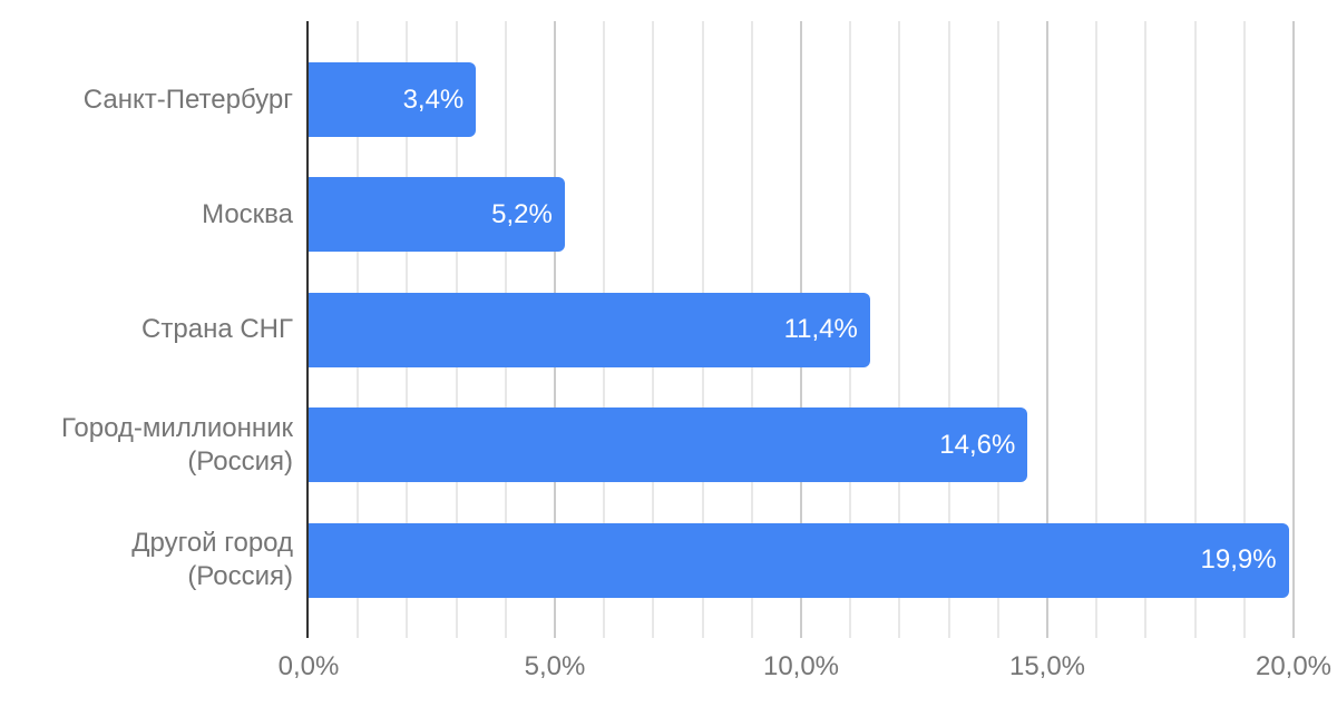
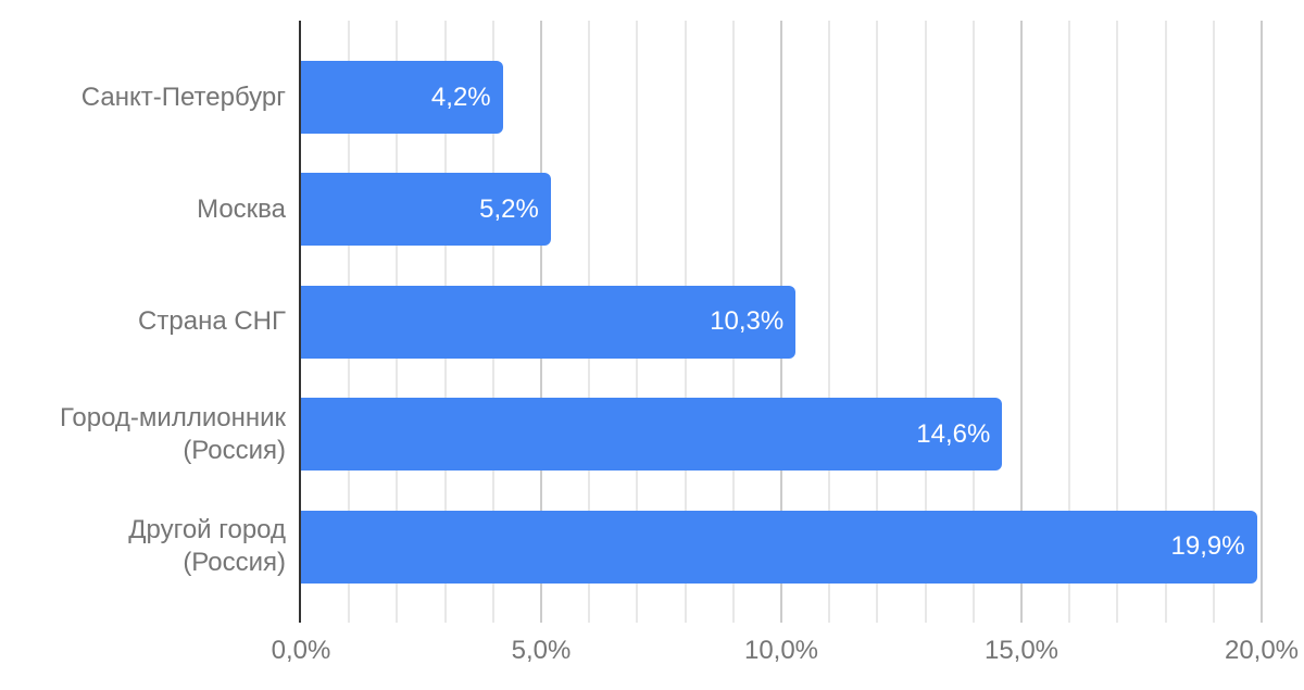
Санкт-Петербург: 3,4% -> 4,2%
Страна СНГ: 11,4% -> 10,3%
